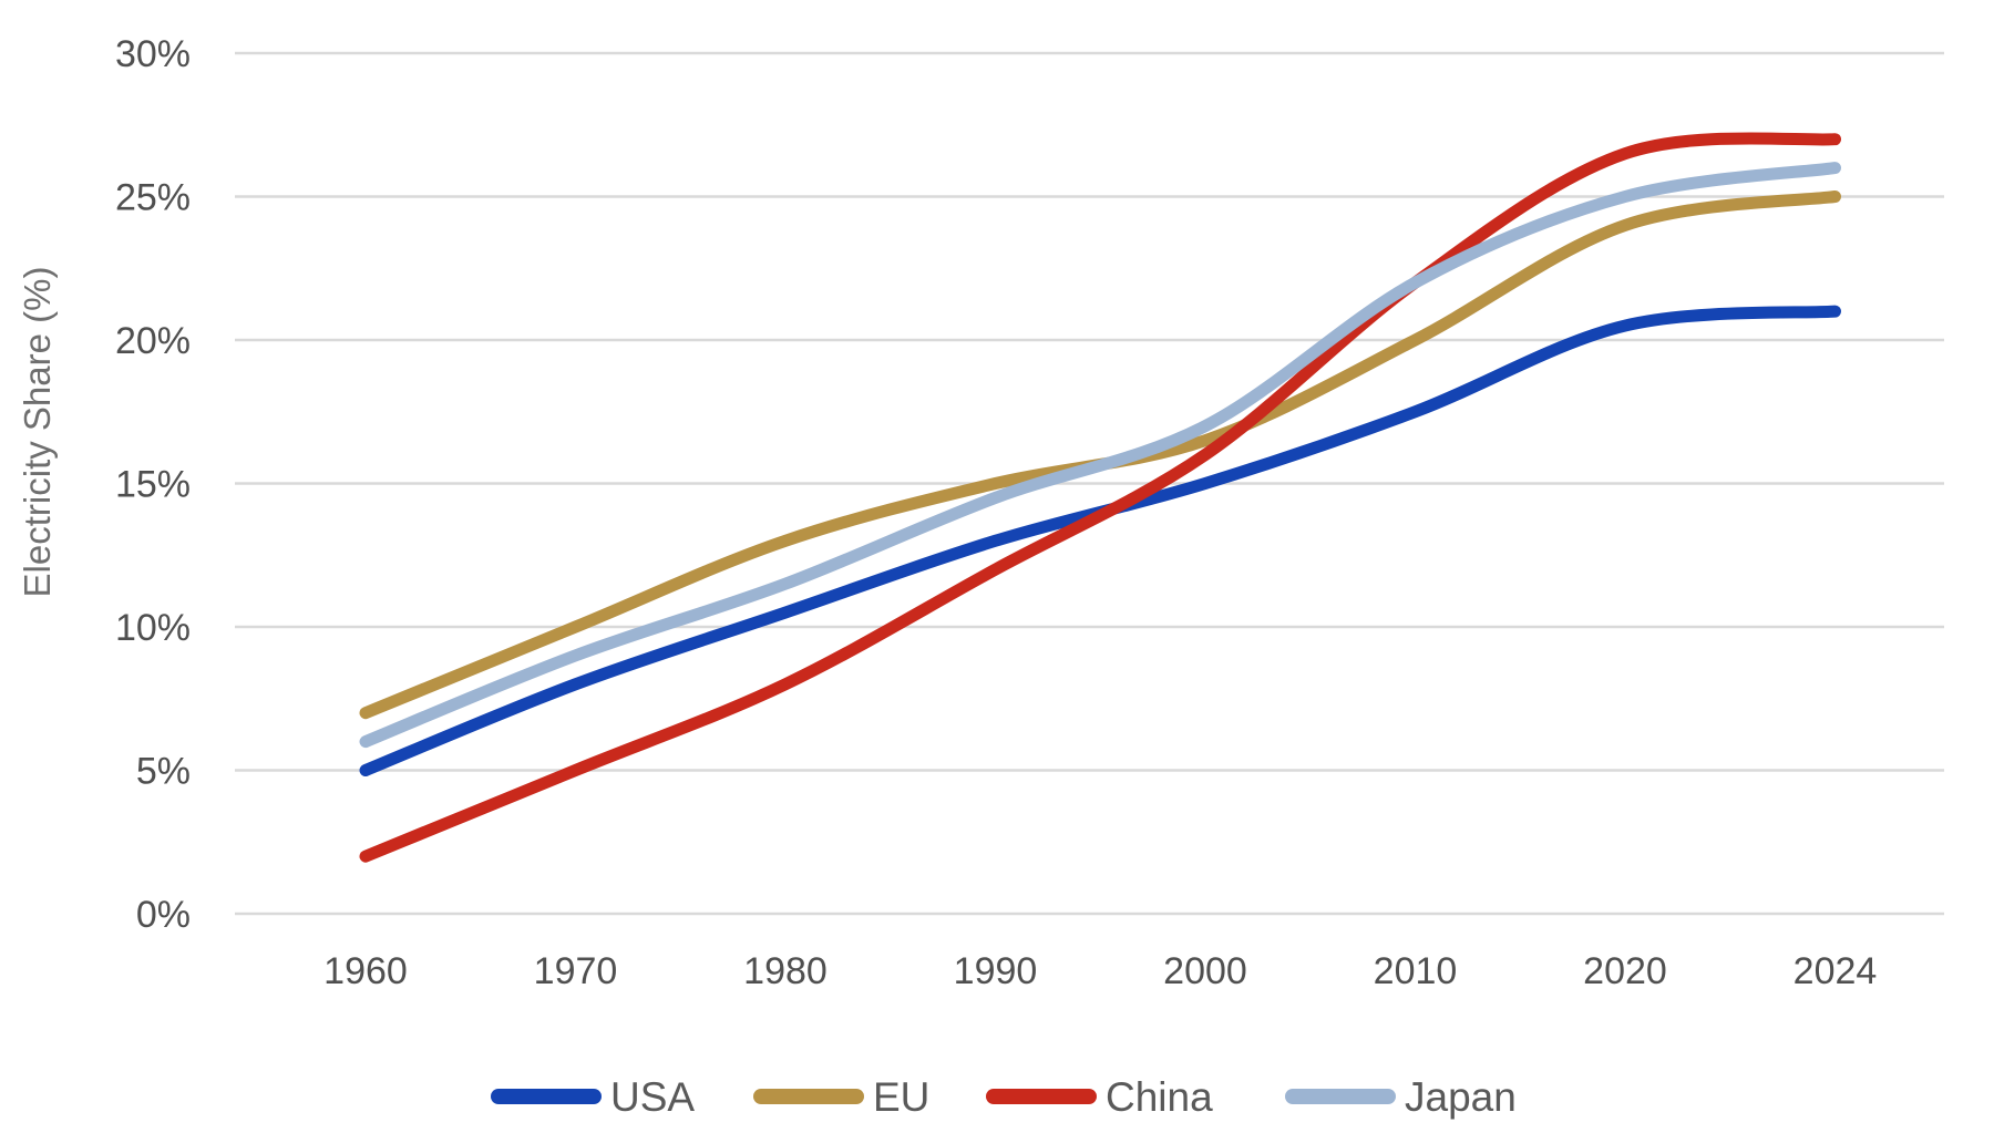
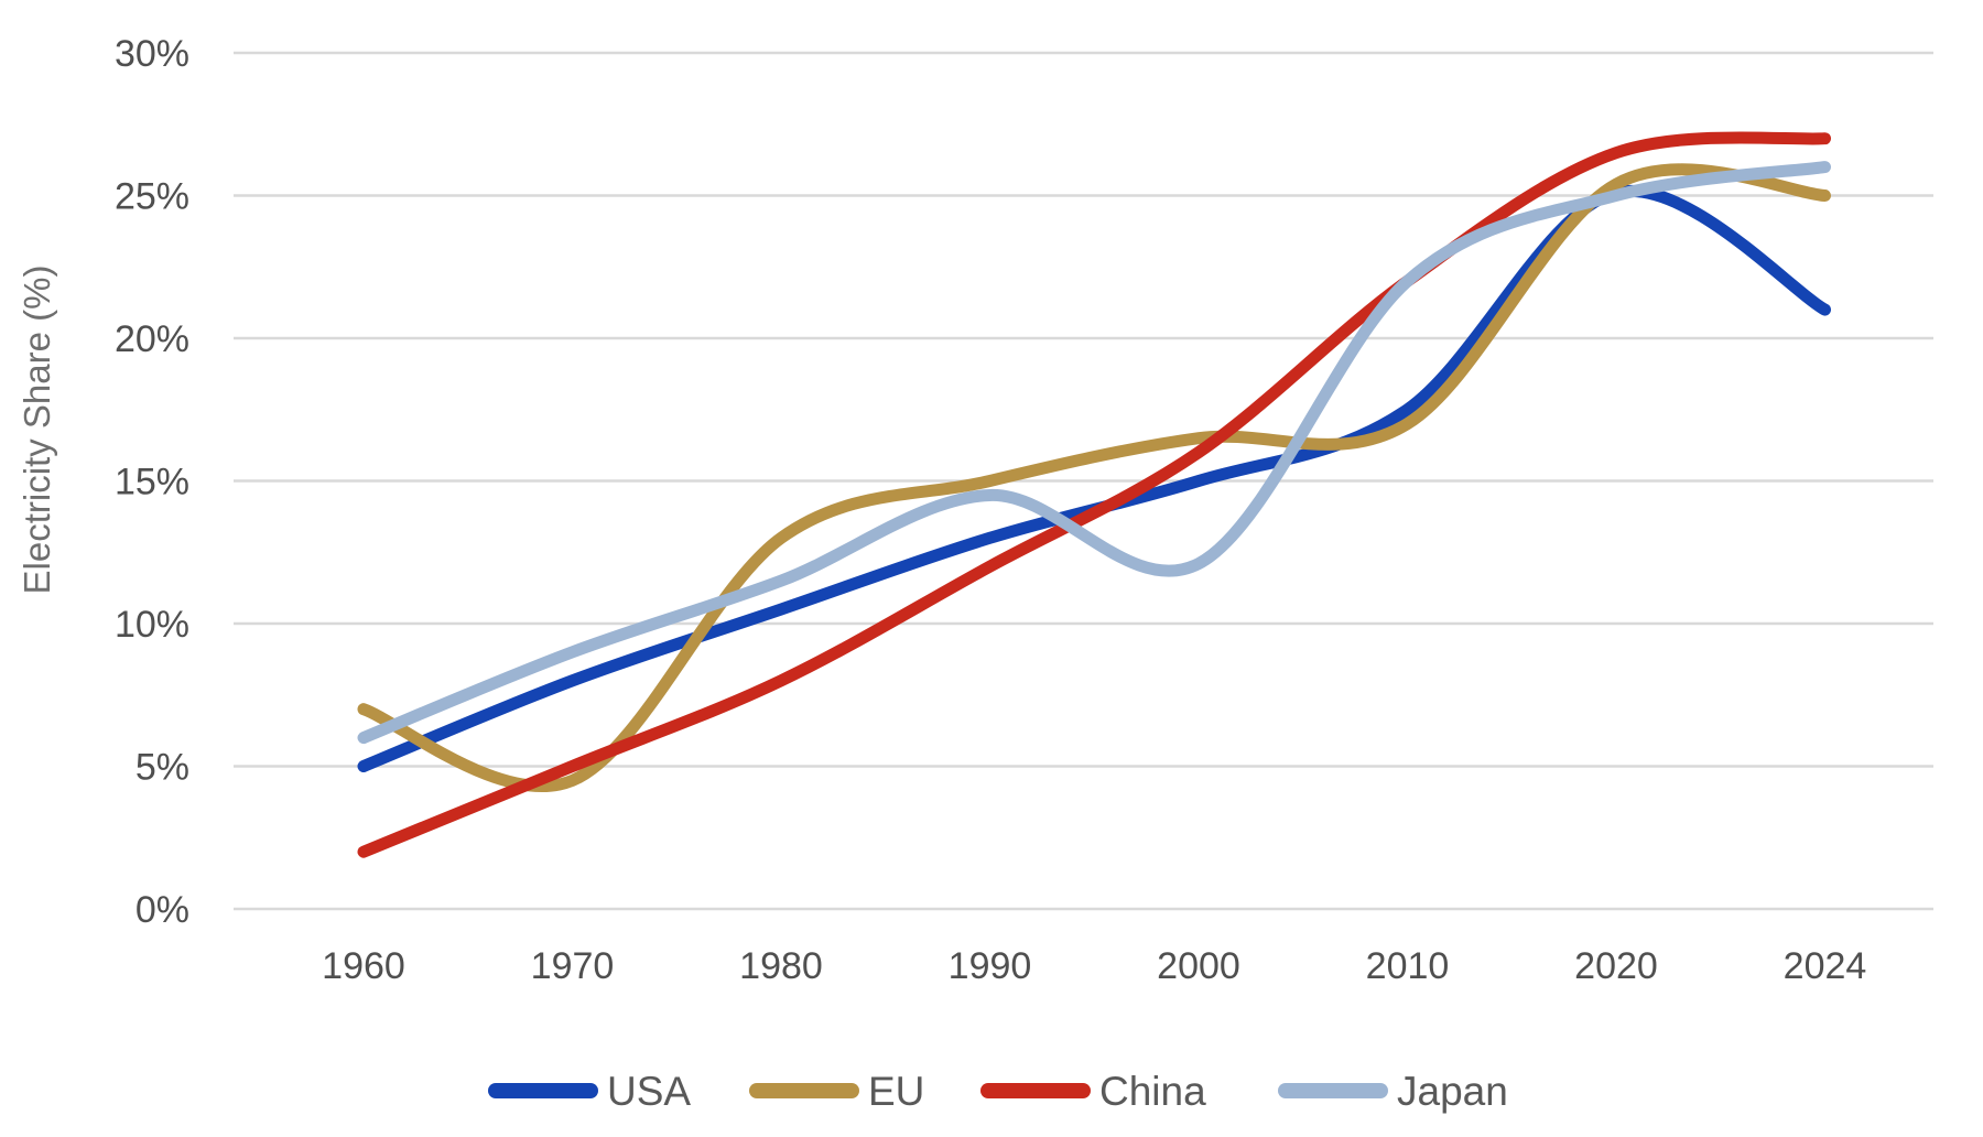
EU/1970: 10.0% -> 4.5%
Japan/2000: 17.0% -> 12.1%
EU/2010: 20.0% -> 17.0%
USA/2020: 20.5% -> 25.1%
EU/2020: 24.0% -> 25.4%
